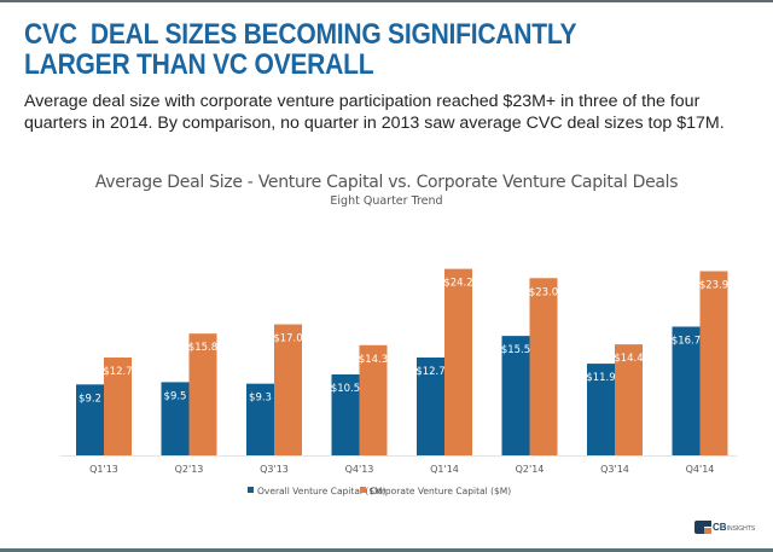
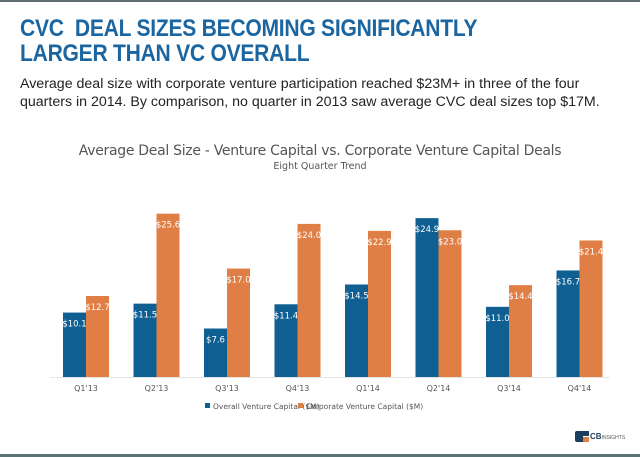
Overall Venture Capital ($M)/Q1'13: $9.2 -> $10.1
Overall Venture Capital ($M)/Q2'13: $9.5 -> $11.5
Corporate Venture Capital ($M)/Q2'13: $15.8 -> $25.6
Overall Venture Capital ($M)/Q3'13: $9.3 -> $7.6
Overall Venture Capital ($M)/Q4'13: $10.5 -> $11.4
Corporate Venture Capital ($M)/Q4'13: $14.3 -> $24.0
Overall Venture Capital ($M)/Q1'14: $12.7 -> $14.5
Corporate Venture Capital ($M)/Q1'14: $24.2 -> $22.9
Overall Venture Capital ($M)/Q2'14: $15.5 -> $24.9
Overall Venture Capital ($M)/Q3'14: $11.9 -> $11.0
Corporate Venture Capital ($M)/Q4'14: $23.9 -> $21.4
